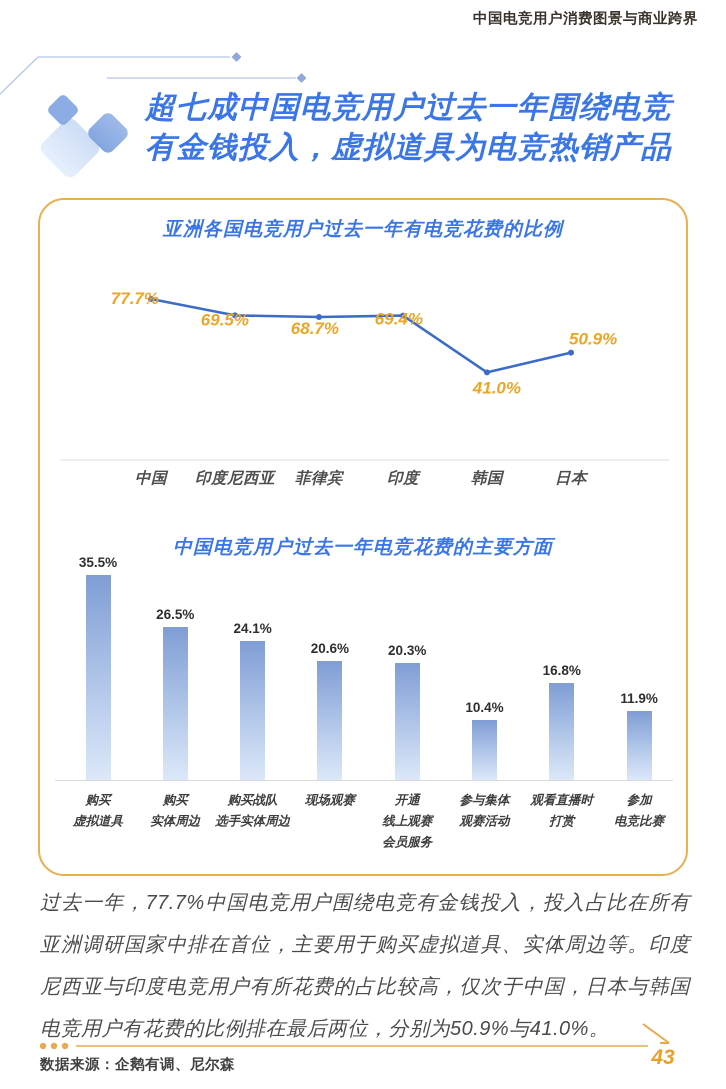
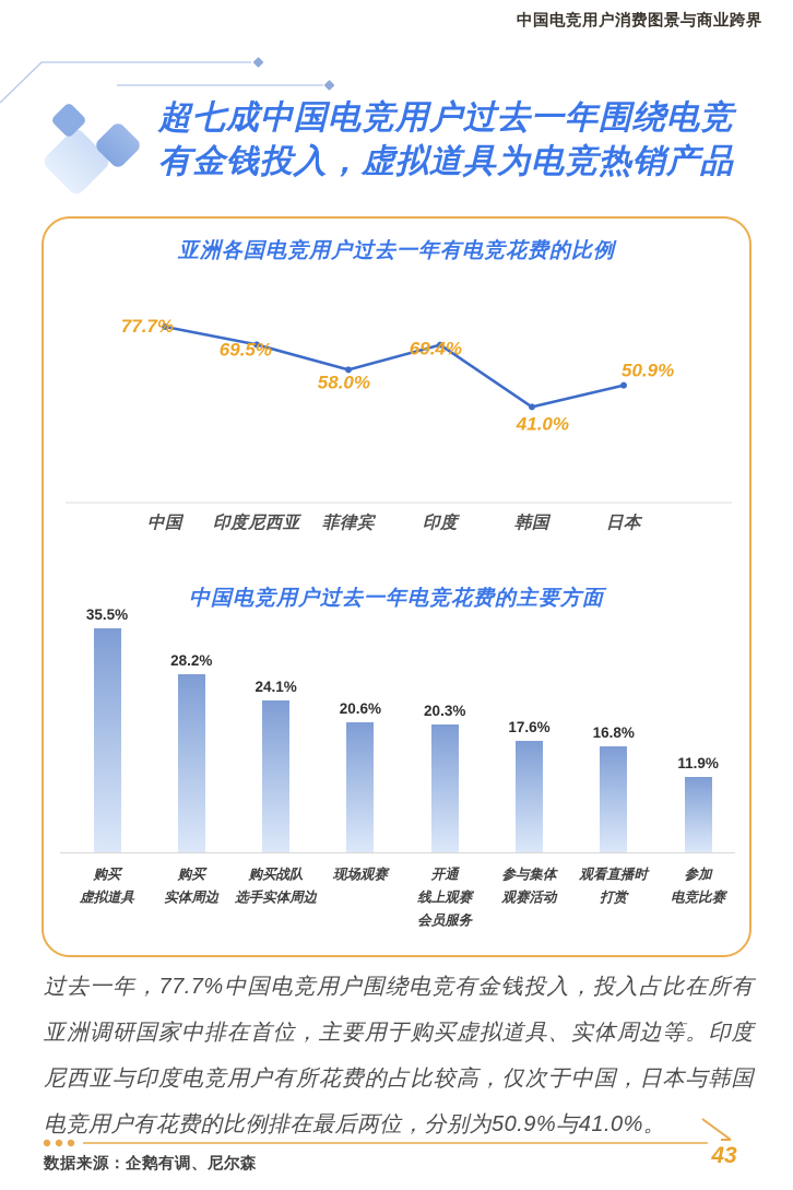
亚洲各国电竞用户过去一年有电竞花费的比例/菲律宾: 68.7% -> 58.0%
中国电竞用户过去一年电竞花费的主要方面/购买实体周边: 26.5% -> 28.2%
中国电竞用户过去一年电竞花费的主要方面/参与集体观赛活动: 10.4% -> 17.6%
